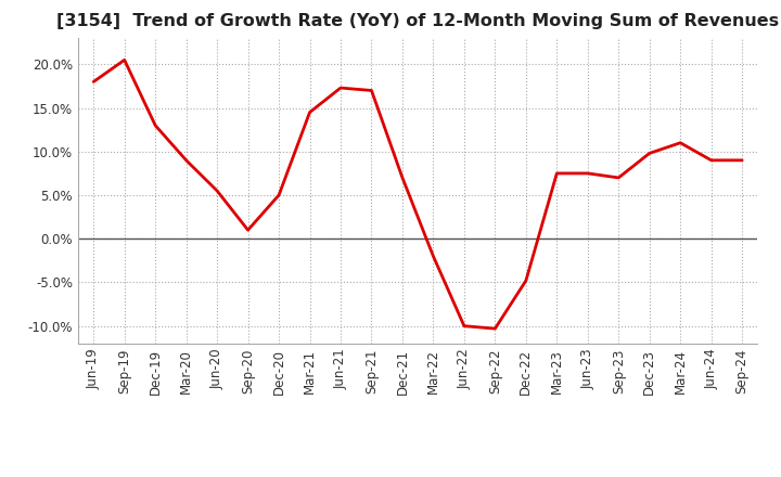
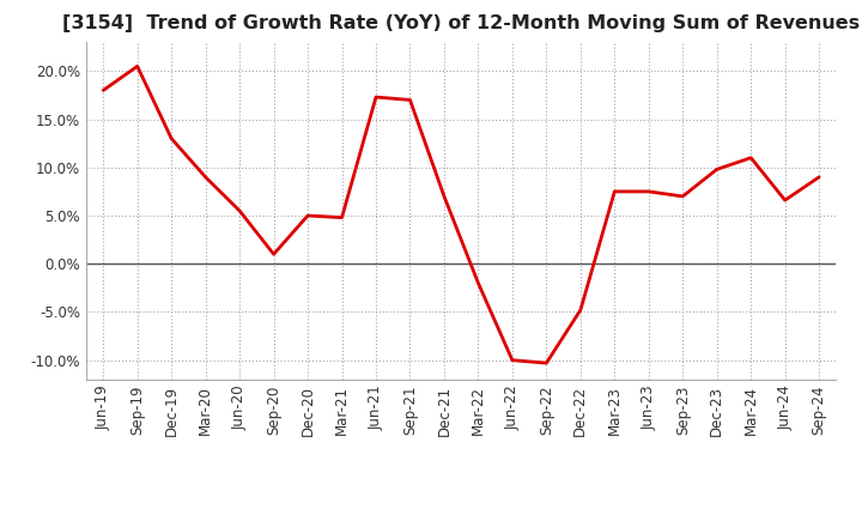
Mar-21: 14.5% -> 4.8%
Jun-24: 9.0% -> 6.6%
